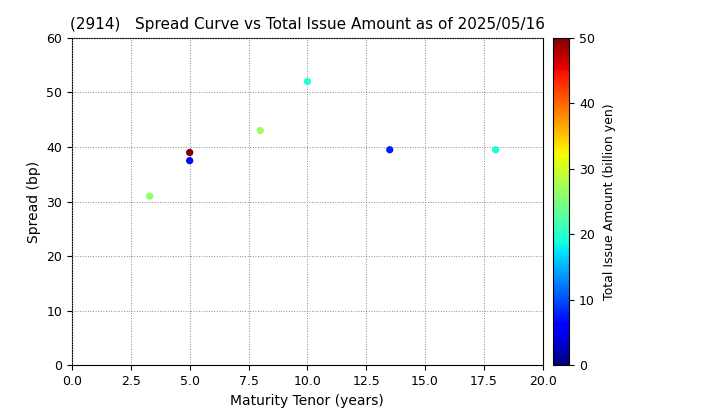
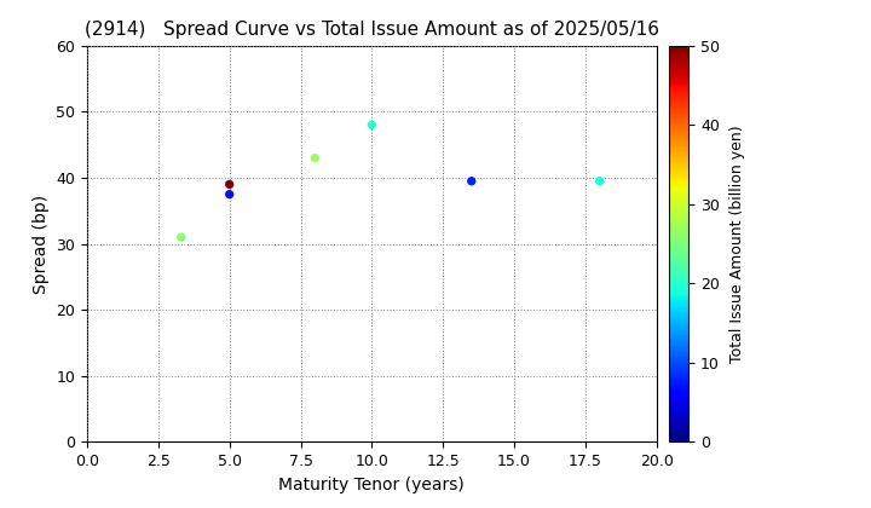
10.0: 52.0 -> 48.0
